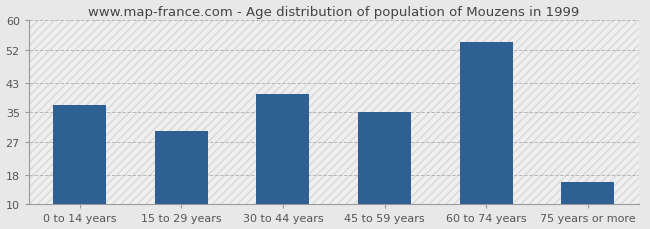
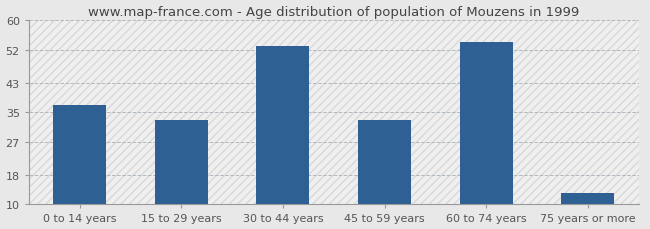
15 to 29 years: 30 -> 33
30 to 44 years: 40 -> 53
45 to 59 years: 35 -> 33
75 years or more: 16 -> 13
